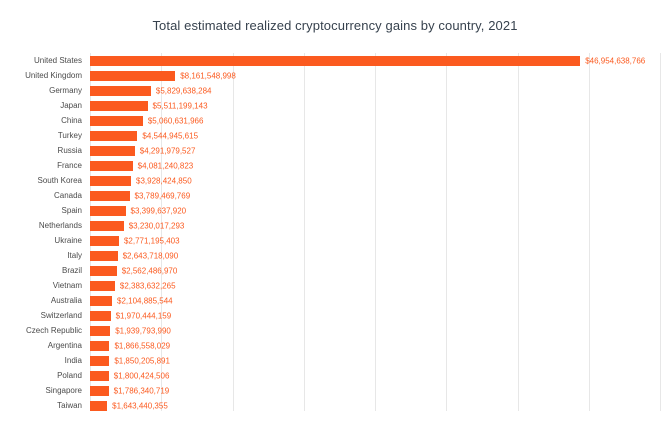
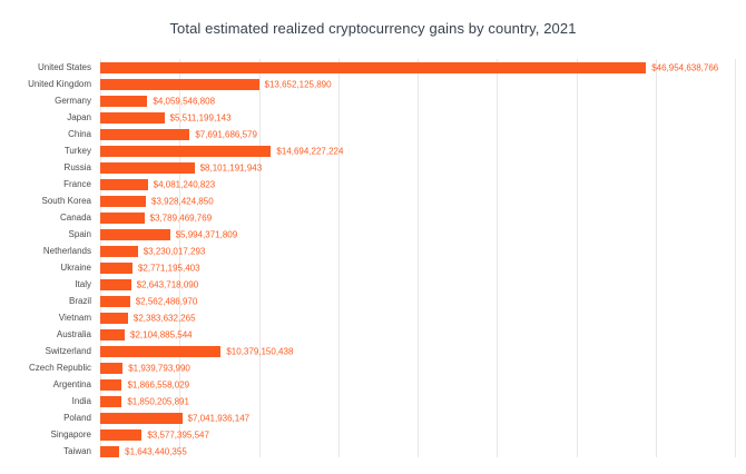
United Kingdom: $8,161,548,998 -> $13,652,125,890
Germany: $5,829,638,284 -> $4,059,546,808
China: $5,060,631,966 -> $7,691,686,579
Turkey: $4,544,945,615 -> $14,694,227,224
Russia: $4,291,979,527 -> $8,101,191,943
Spain: $3,399,637,920 -> $5,994,371,809
Switzerland: $1,970,444,159 -> $10,379,150,438
Poland: $1,800,424,506 -> $7,041,936,147
Singapore: $1,786,340,719 -> $3,577,395,547
